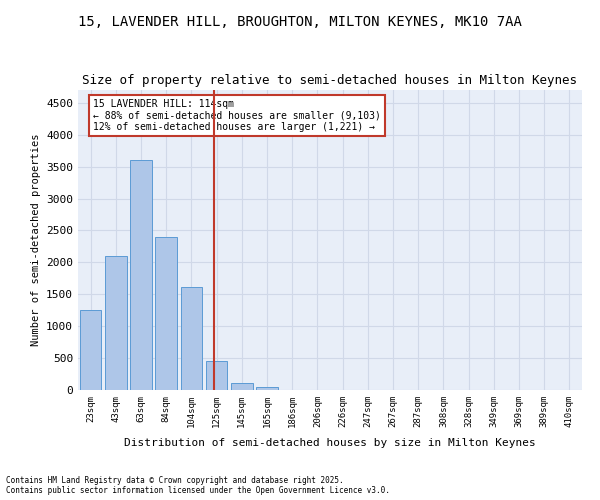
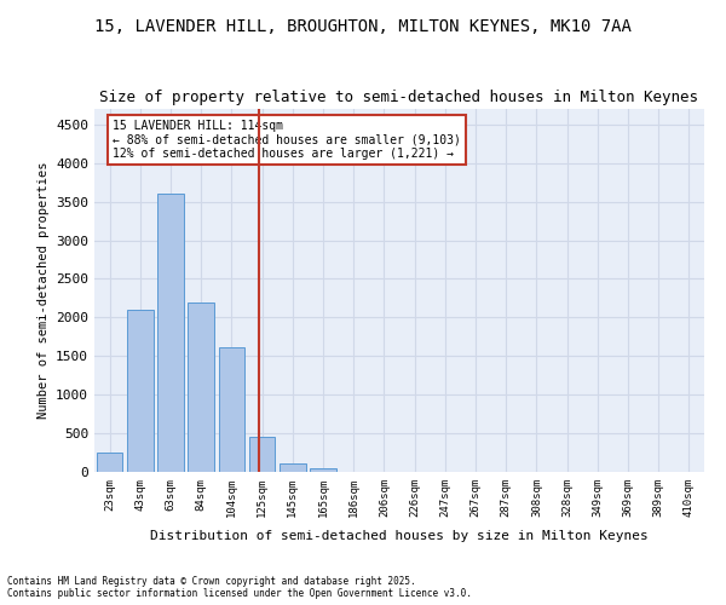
23sqm: 1260 -> 250
84sqm: 2400 -> 2200
